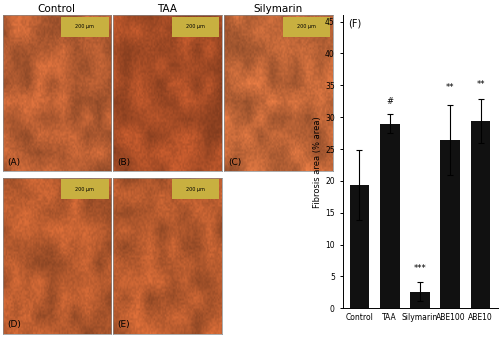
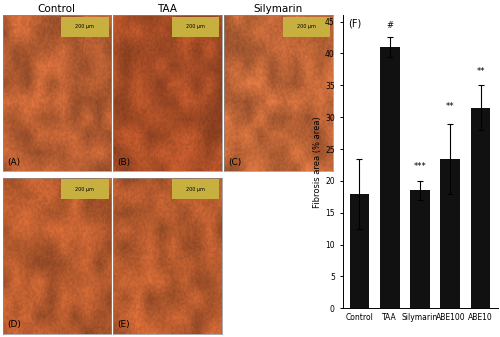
Control: 19.4 -> 18.0
TAA: 29.0 -> 41.0
Silymarin: 2.6 -> 18.5
ABE100: 26.4 -> 23.5
ABE10: 29.4 -> 31.5
